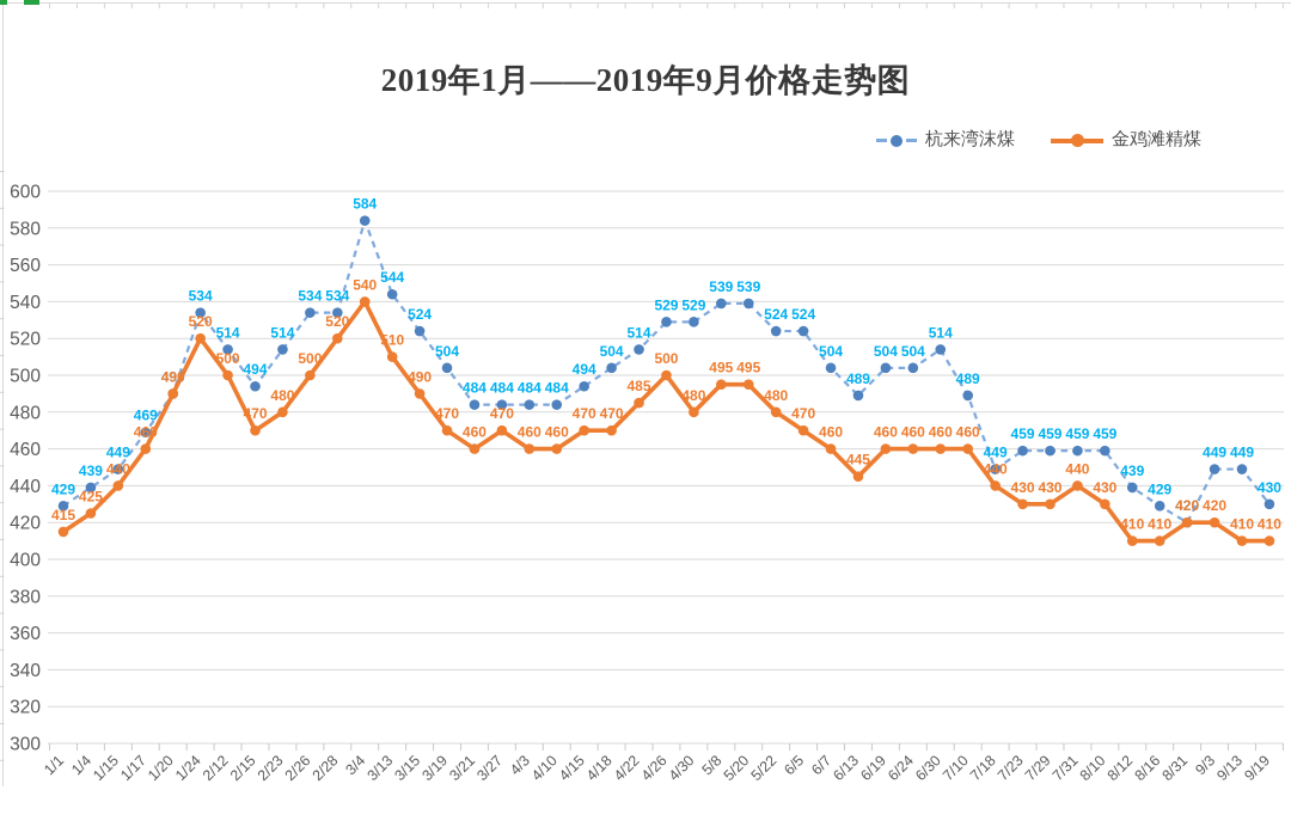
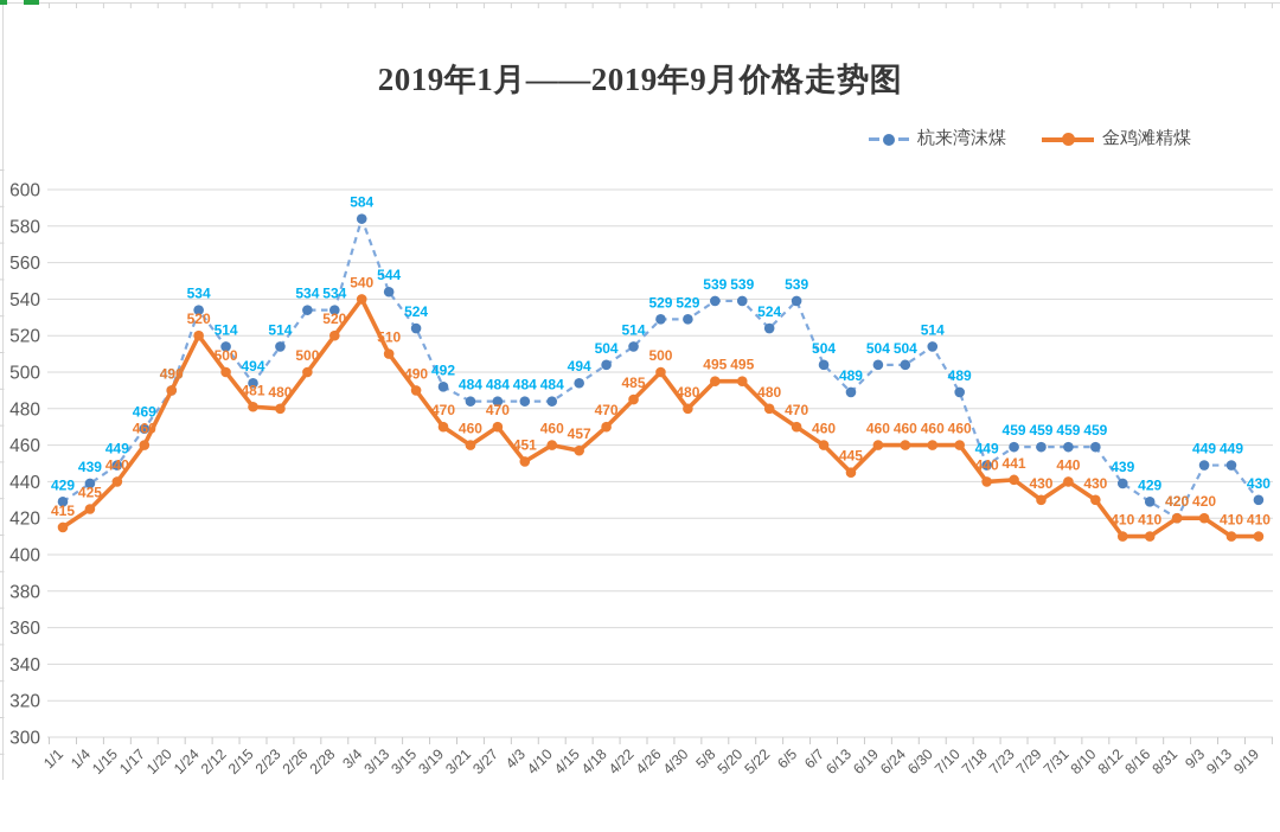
金鸡滩精煤/2/15: 470 -> 481
杭来湾沫煤/3/19: 504 -> 492
金鸡滩精煤/4/3: 460 -> 451
金鸡滩精煤/4/15: 470 -> 457
杭来湾沫煤/6/5: 524 -> 539
金鸡滩精煤/7/23: 430 -> 441
